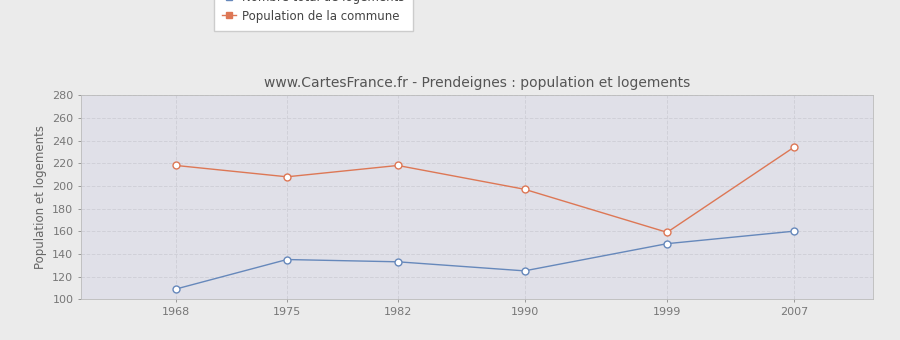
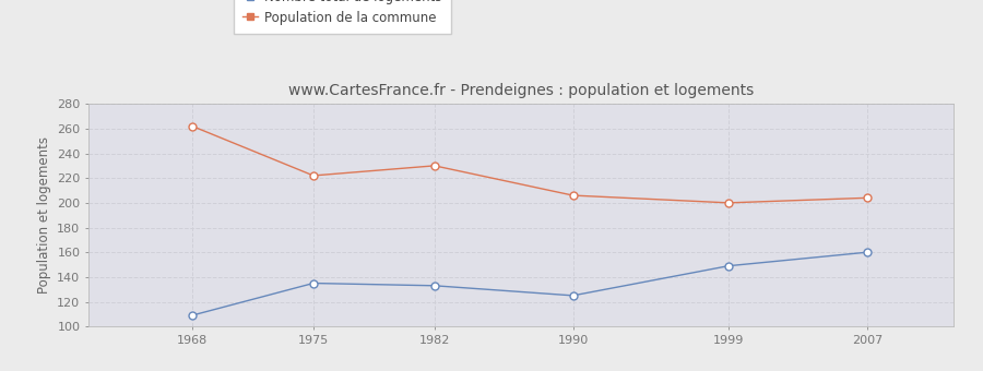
Population de la commune/1968: 218 -> 262
Population de la commune/1975: 208 -> 222
Population de la commune/1982: 218 -> 230
Population de la commune/1990: 197 -> 206
Population de la commune/1999: 159 -> 200
Population de la commune/2007: 234 -> 204
